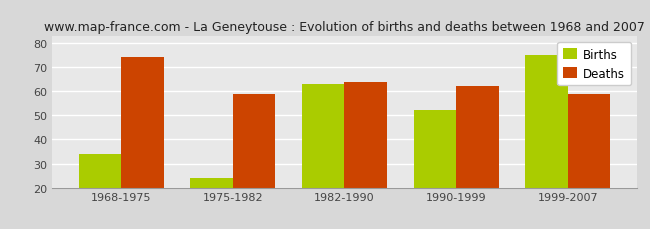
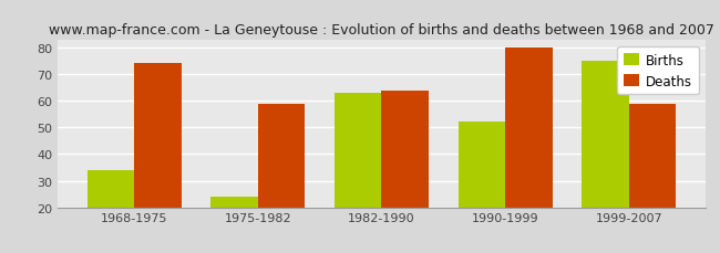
Deaths/1990-1999: 62 -> 80
